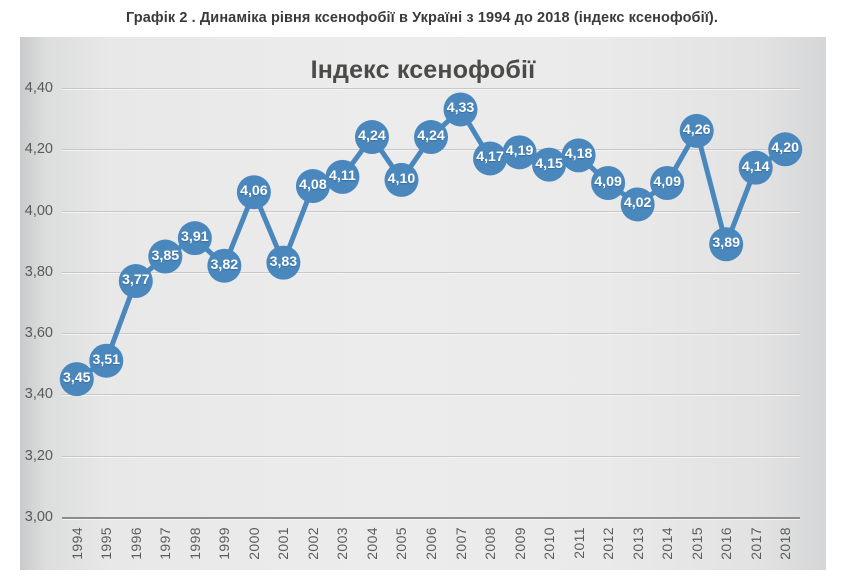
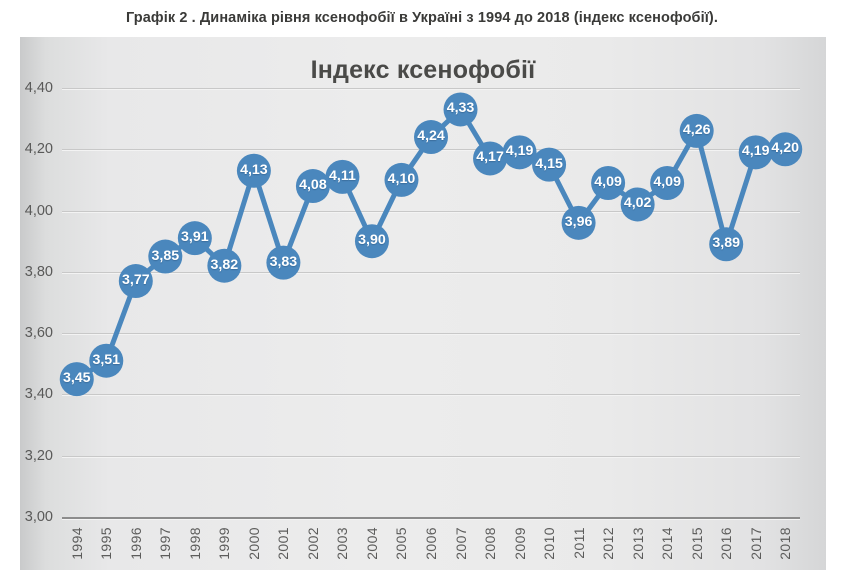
2000: 4,06 -> 4,13
2004: 4,24 -> 3,90
2011: 4,18 -> 3,96
2017: 4,14 -> 4,19
